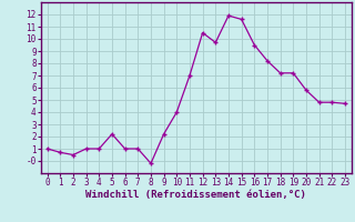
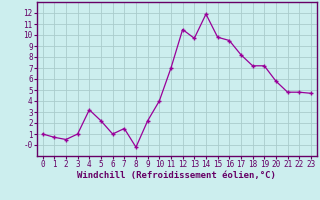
4: 1.0 -> 3.2
7: 1.0 -> 1.5
15: 11.6 -> 9.8
